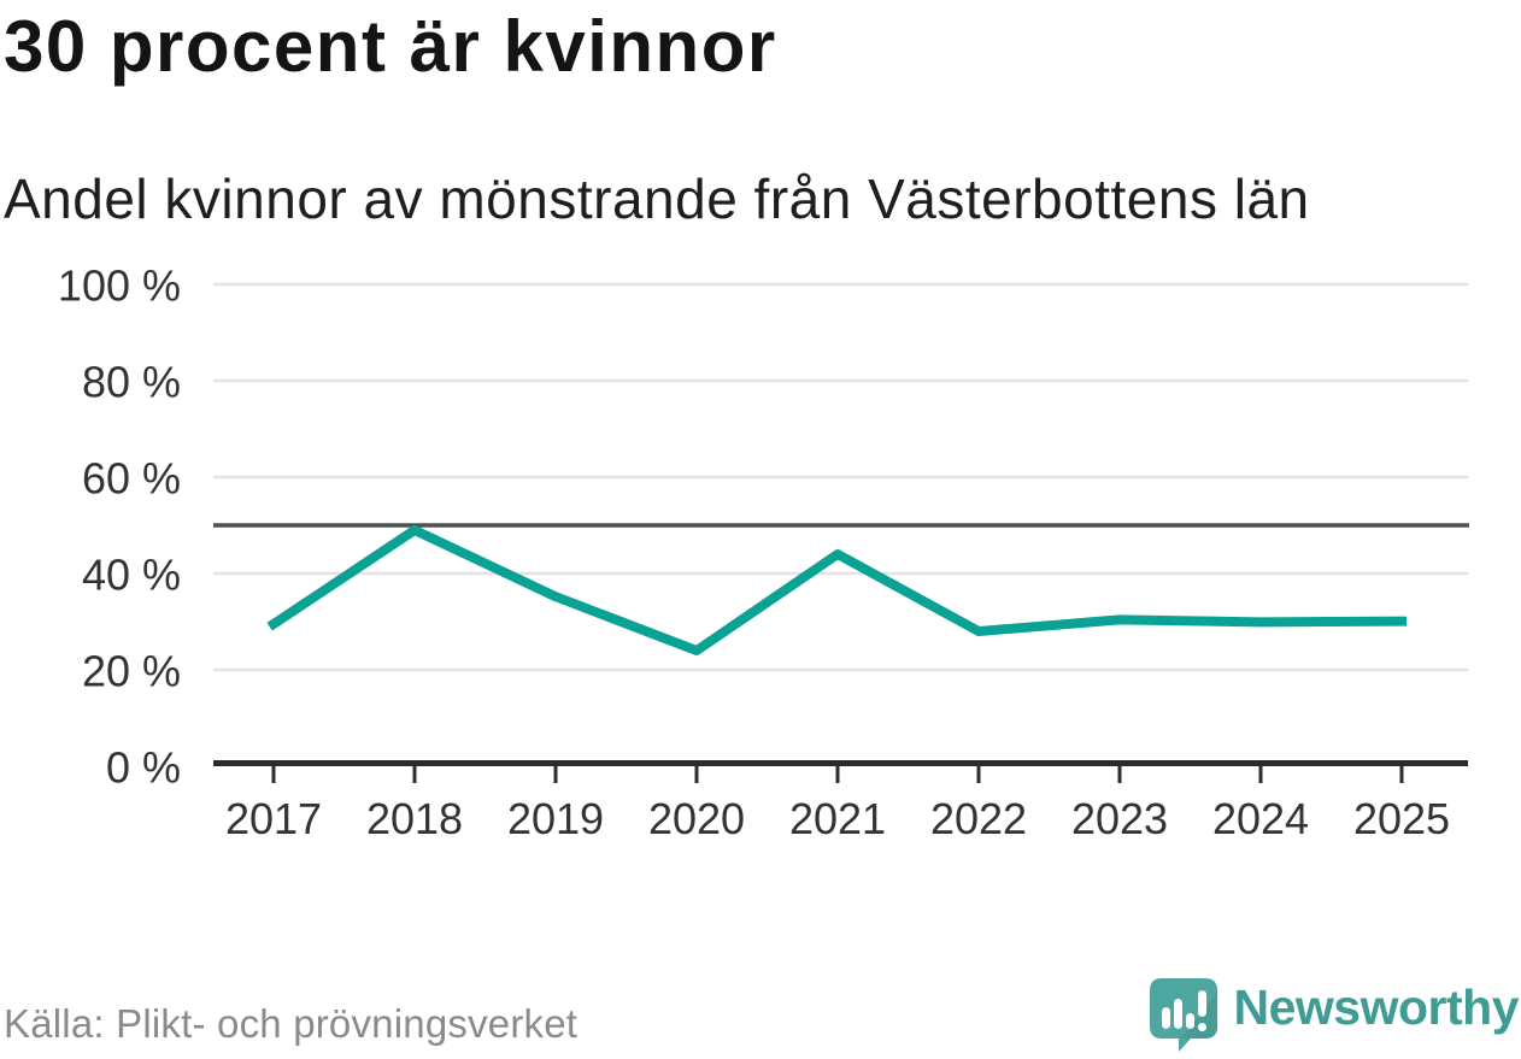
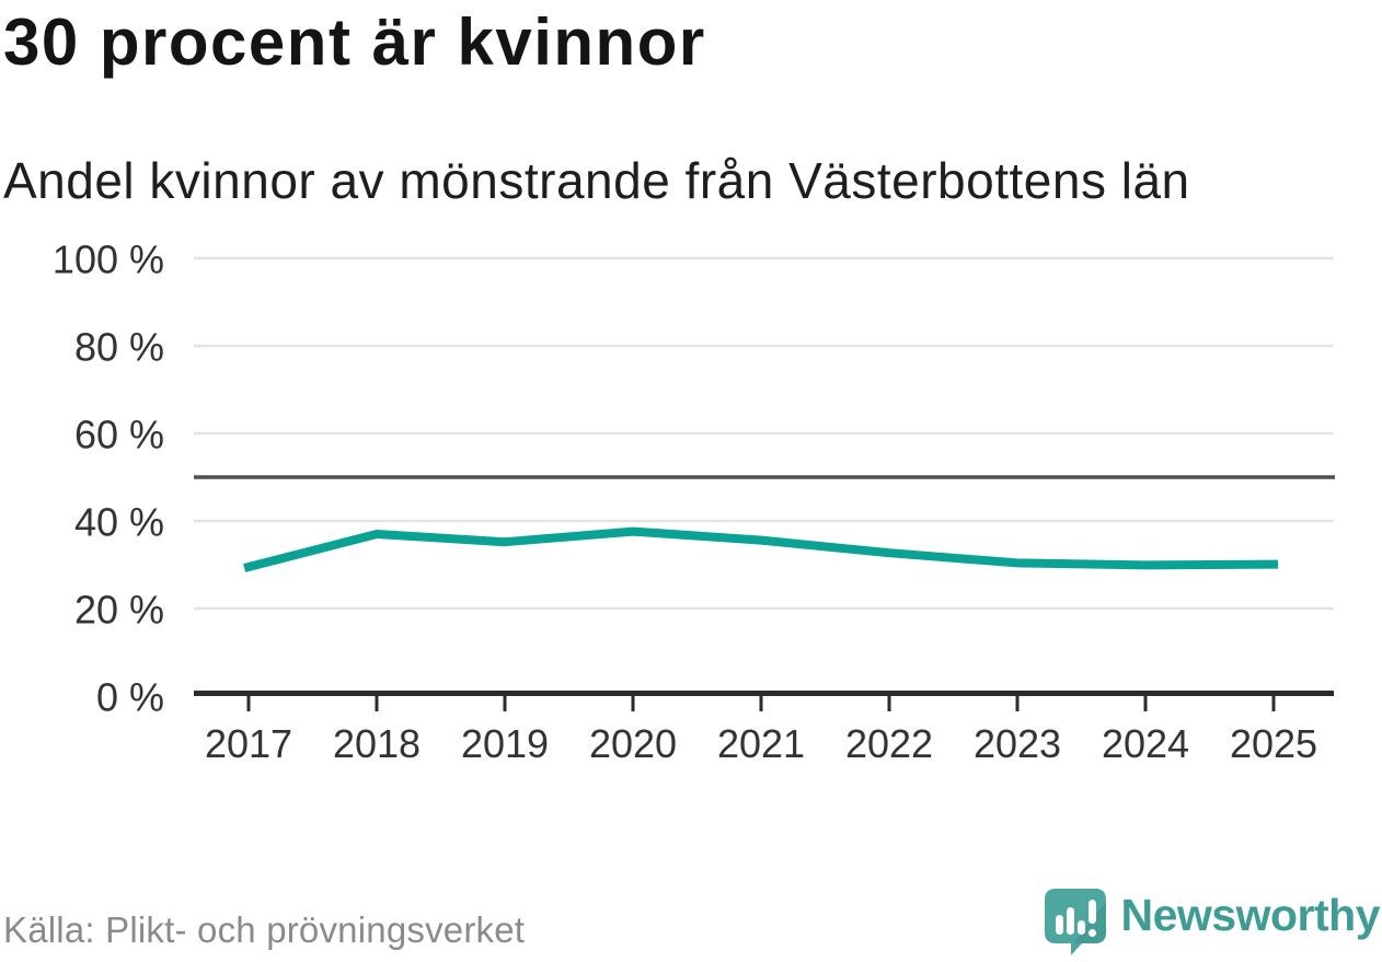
2018: 49% -> 37%
2020: 24% -> 38%
2021: 44% -> 36%
2022: 28% -> 33%
